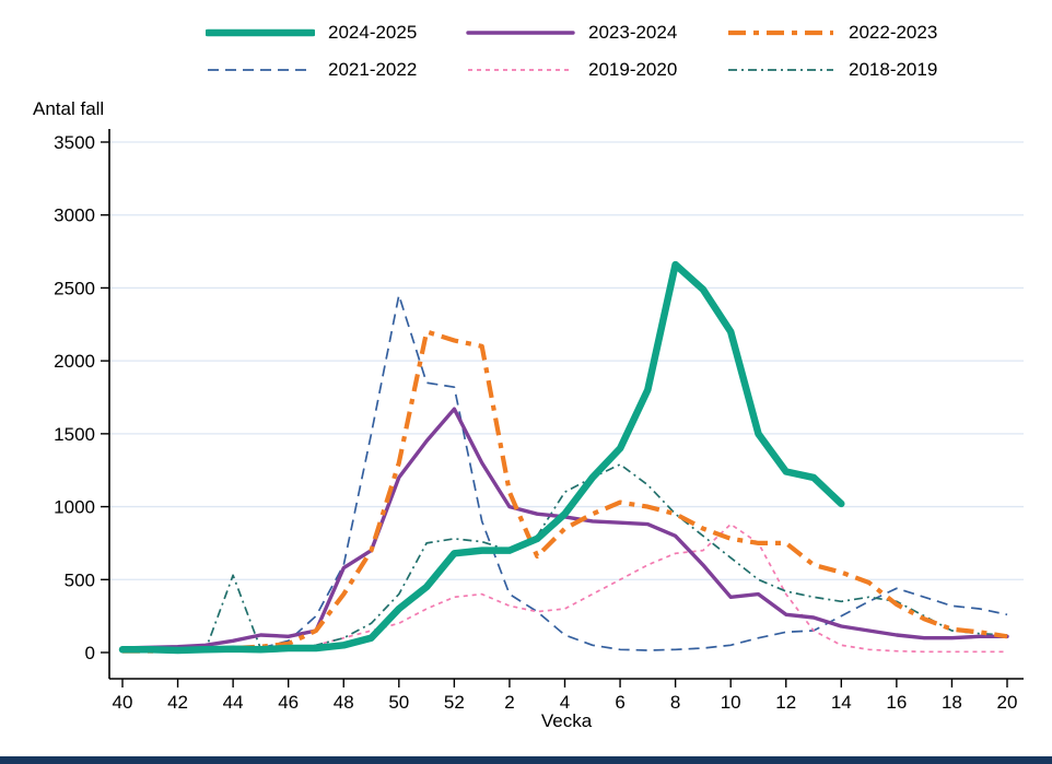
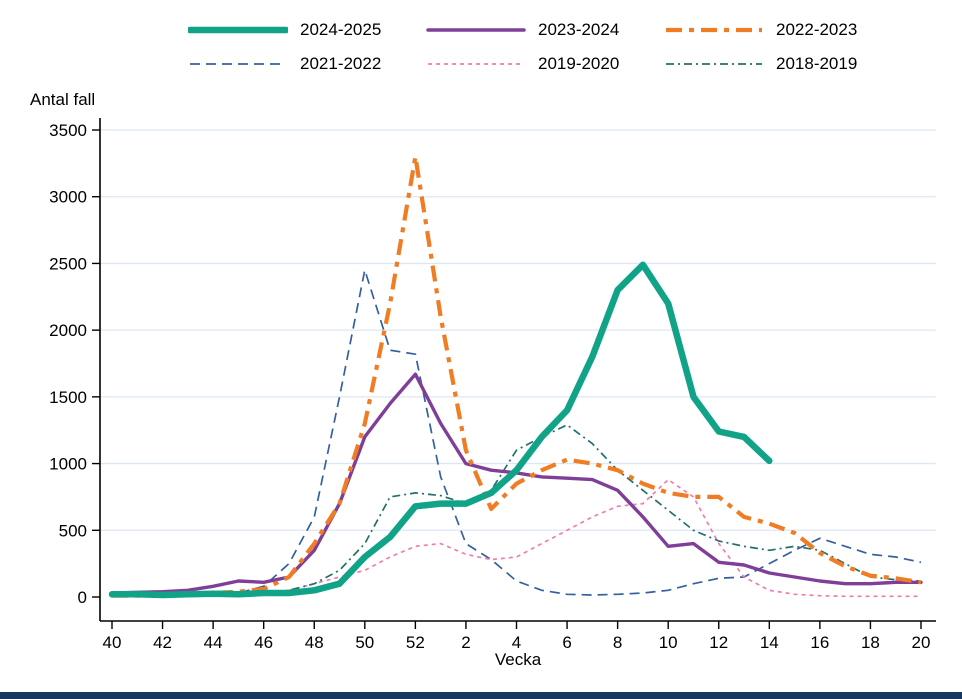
2018-2019/44: 530 -> 20
2023-2024/48: 580 -> 350
2022-2023/52: 2140 -> 3300
2024-2025/8: 2660 -> 2300
